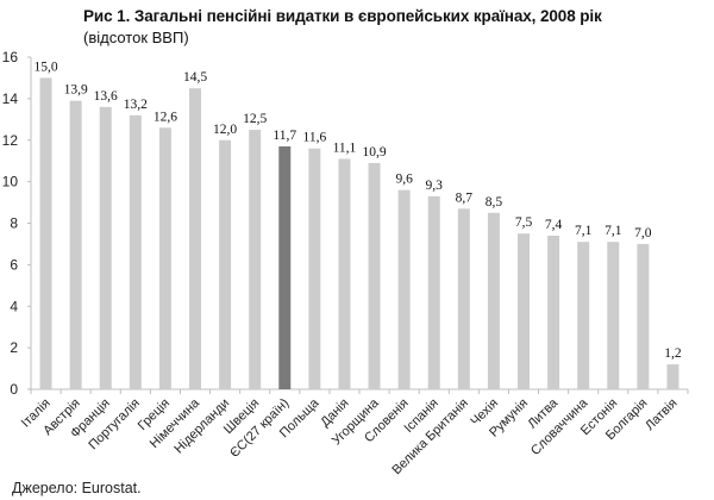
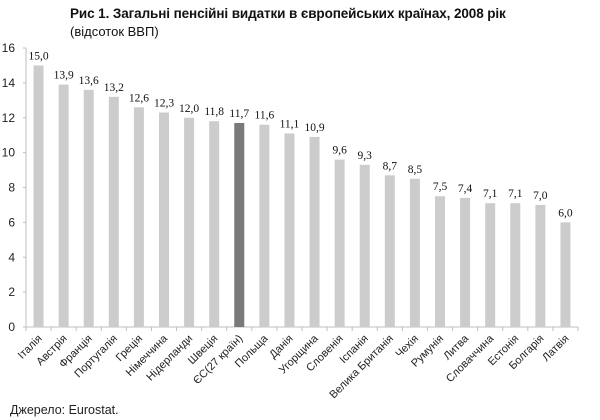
Німеччина: 14,5 -> 12,3
Швеція: 12,5 -> 11,8
Латвія: 1,2 -> 6,0
